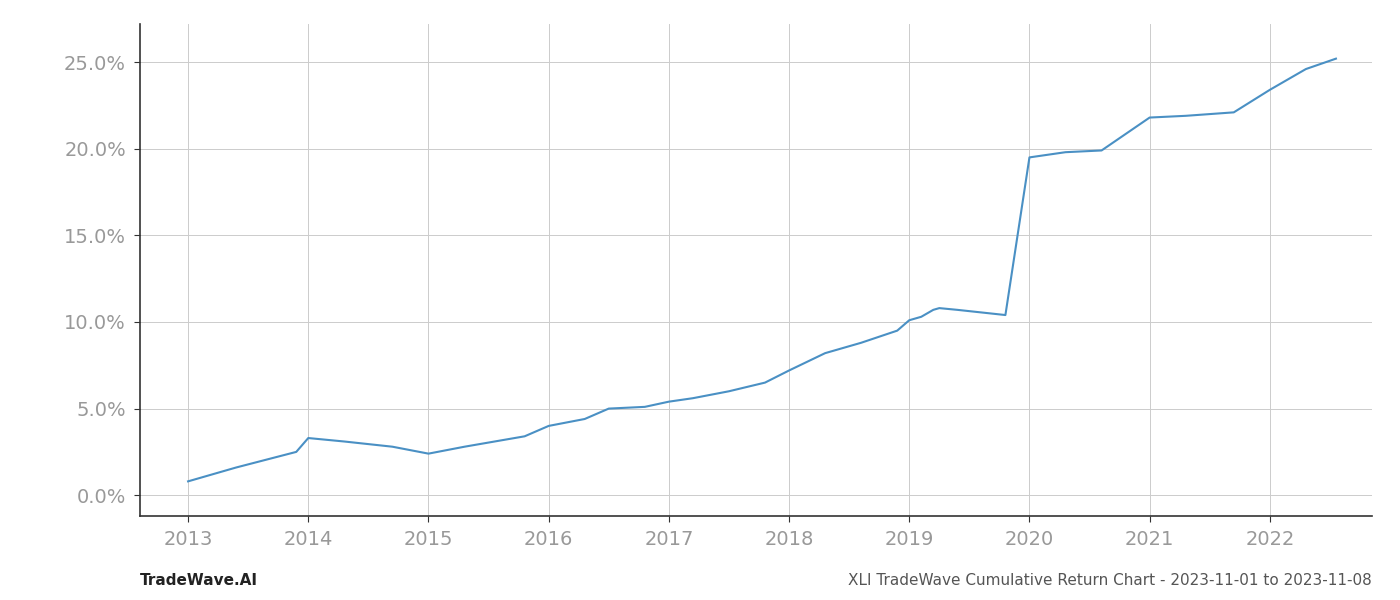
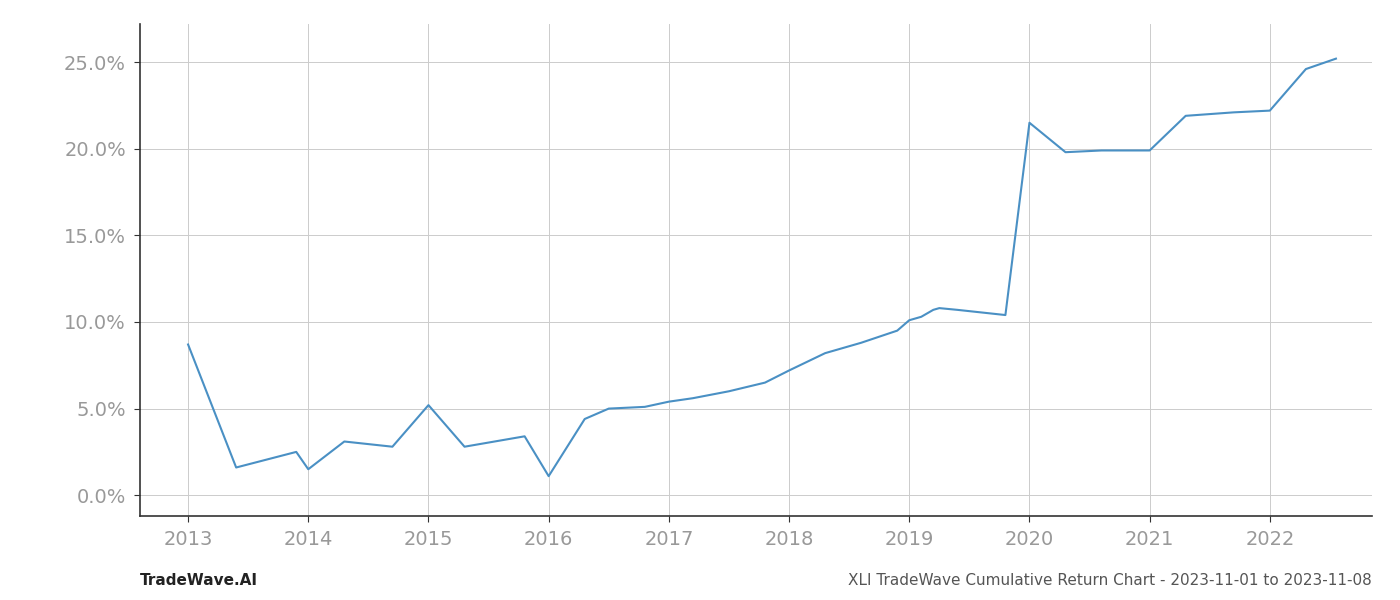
2013: 0.8% -> 8.7%
2014: 3.3% -> 1.5%
2015: 2.4% -> 5.2%
2016: 4.0% -> 1.1%
2020: 19.5% -> 21.5%
2021: 21.8% -> 19.9%
2022: 23.4% -> 22.2%
